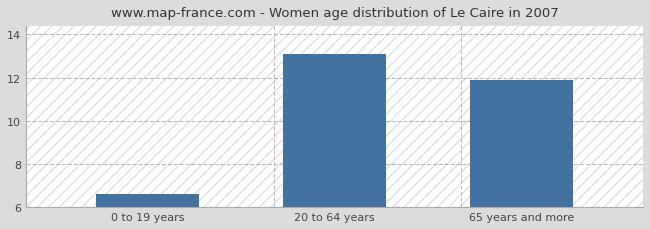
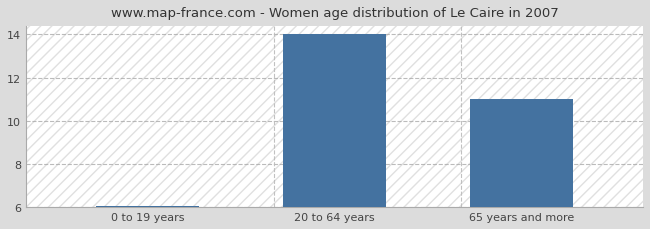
0 to 19 years: 6.60 -> 6.05
20 to 64 years: 13.10 -> 14.00
65 years and more: 11.90 -> 11.00
